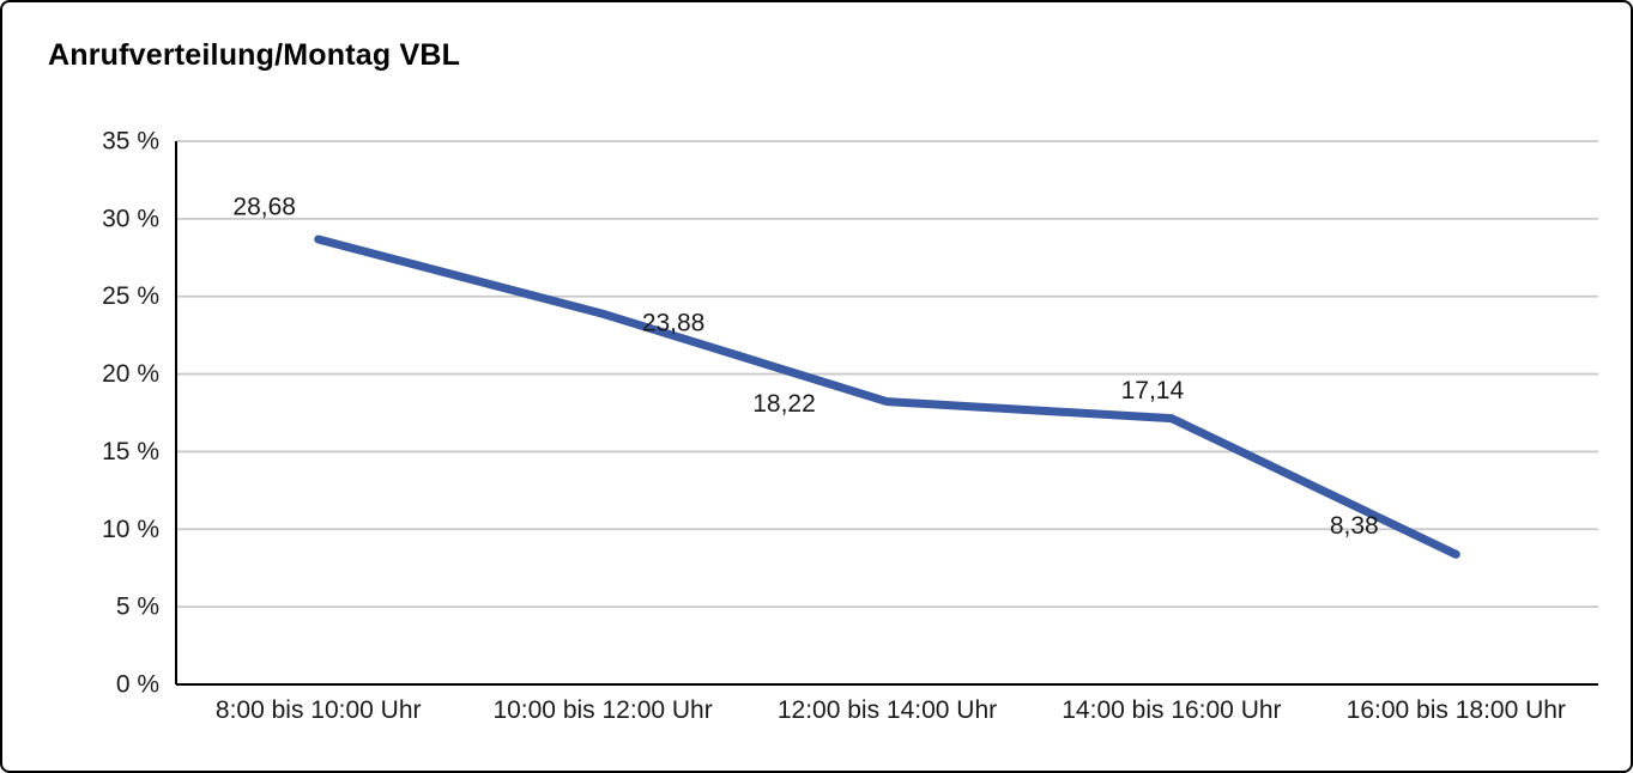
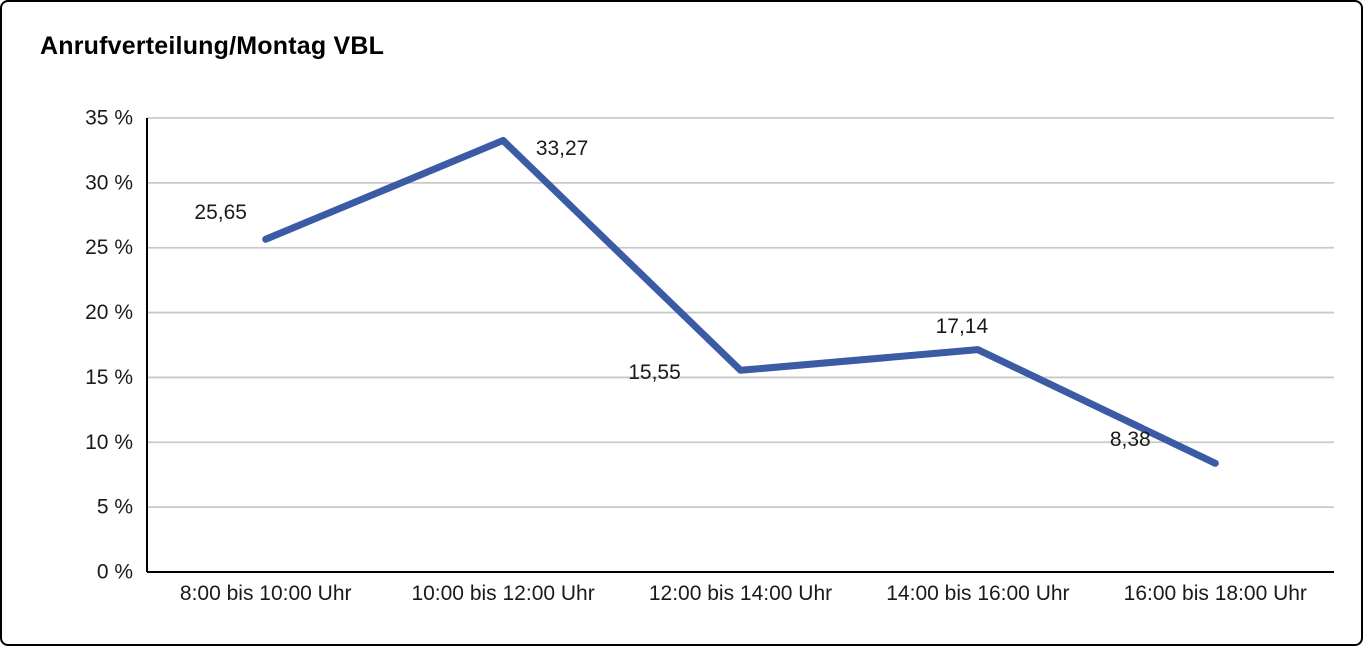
8:00 bis 10:00 Uhr: 28,68 -> 25,65
10:00 bis 12:00 Uhr: 23,88 -> 33,27
12:00 bis 14:00 Uhr: 18,22 -> 15,55
